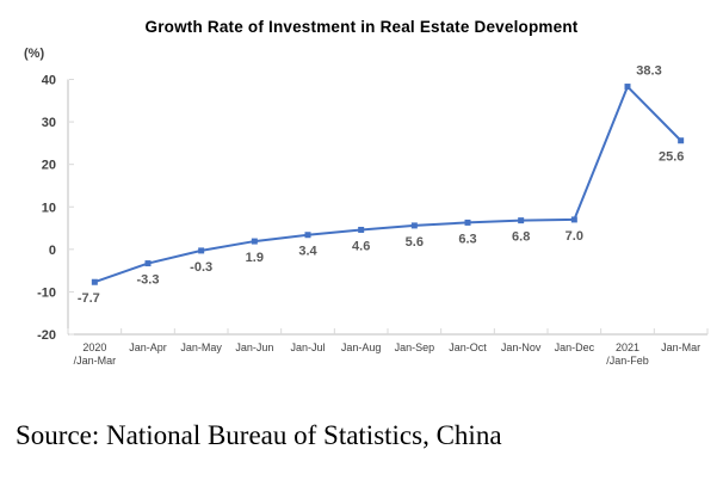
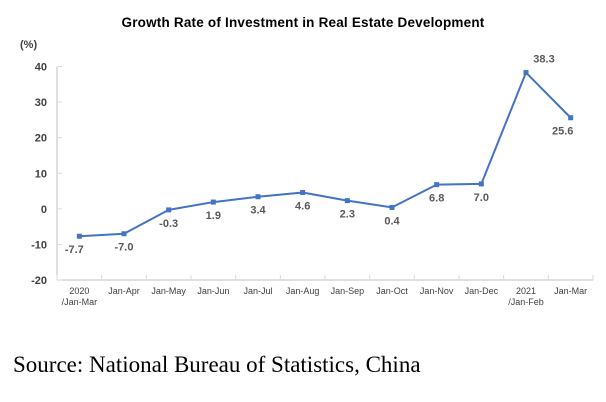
Jan-Apr: -3.3 -> -7.0
Jan-Sep: 5.6 -> 2.3
Jan-Oct: 6.3 -> 0.4
